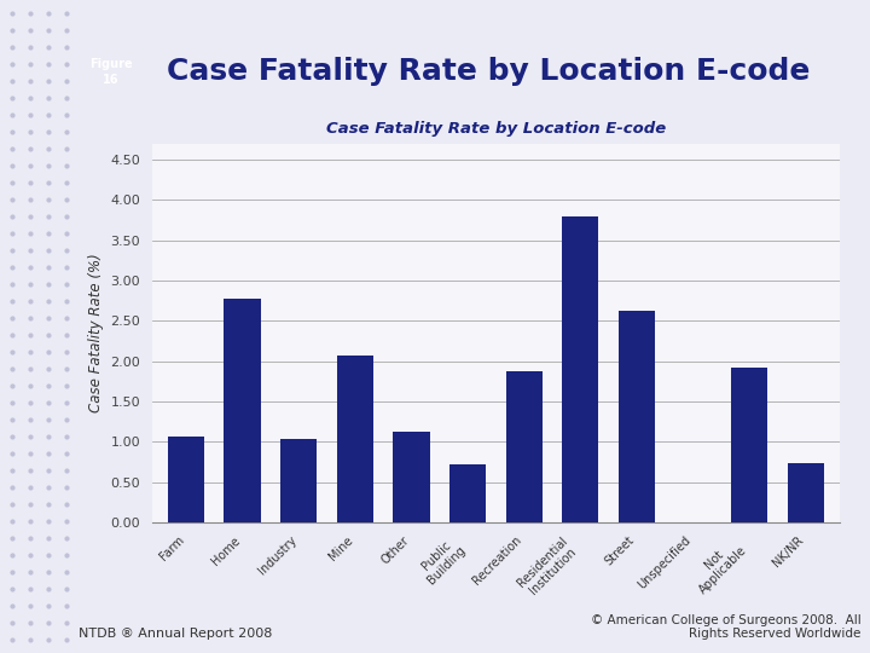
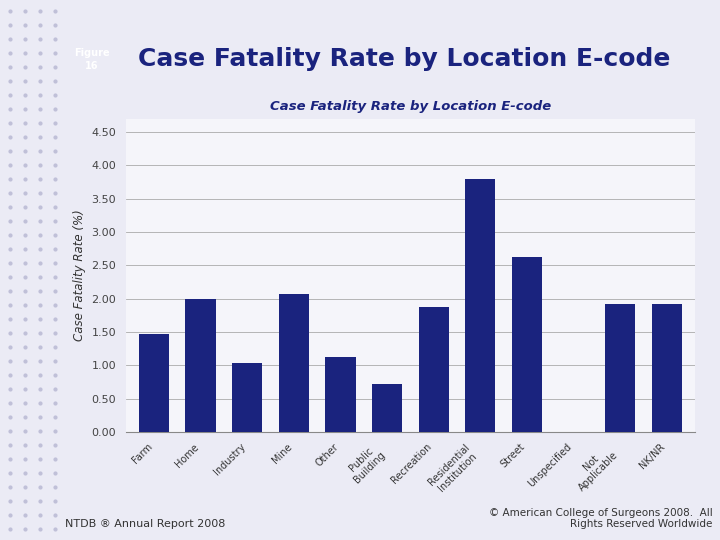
Farm: 1.06 -> 1.47
Home: 2.78 -> 2.00
NK/NR: 0.74 -> 1.92
